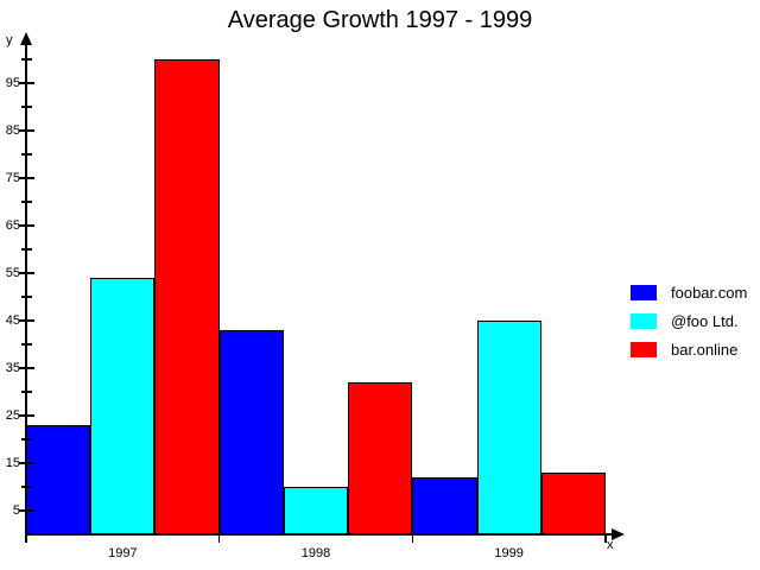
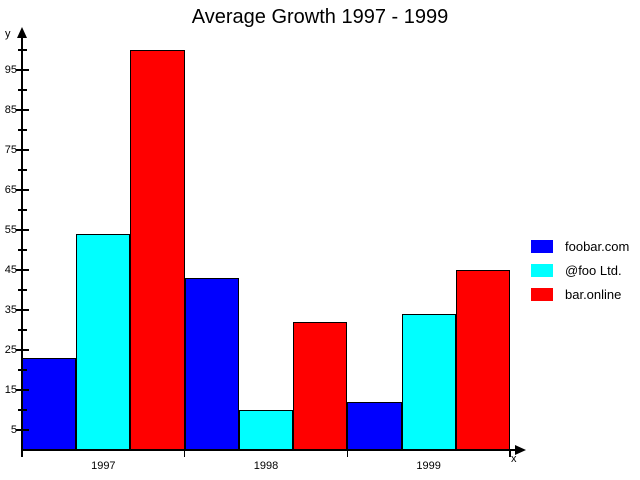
@foo Ltd./1999: 45 -> 34
bar.online/1999: 13 -> 45
